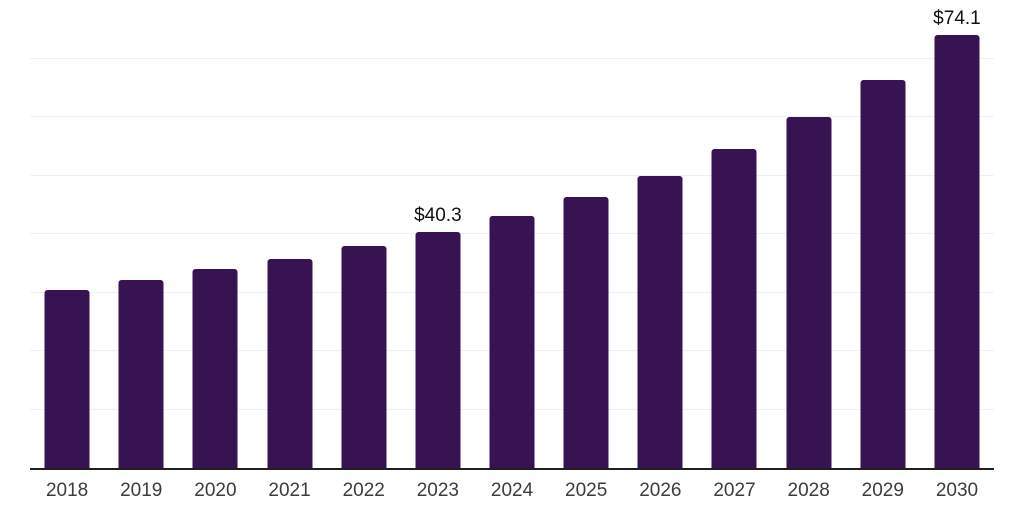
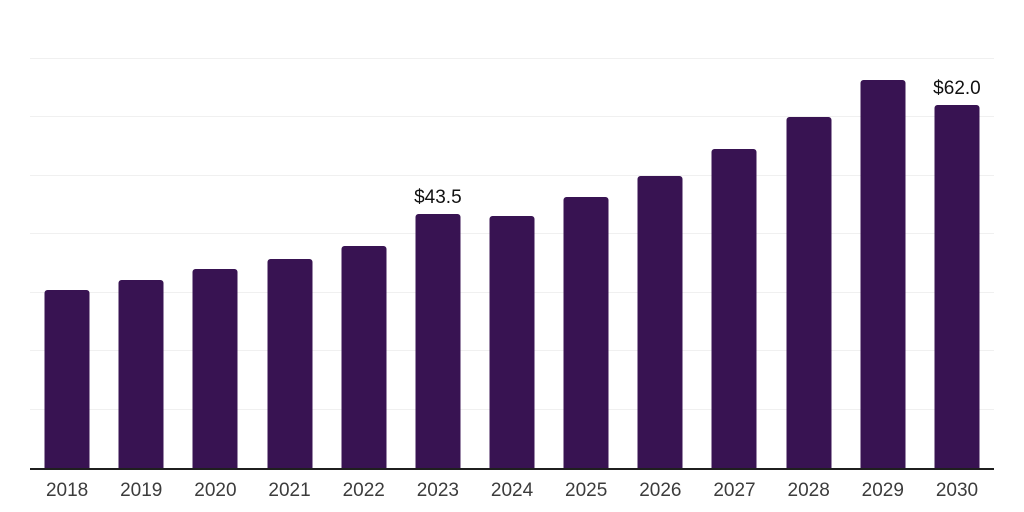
2023: $40.3 -> $43.5
2030: $74.1 -> $62.0
